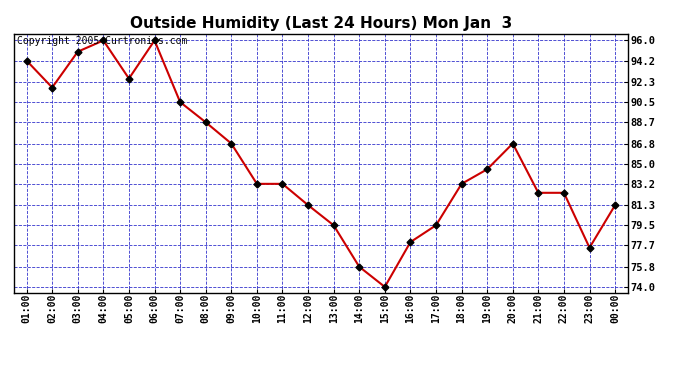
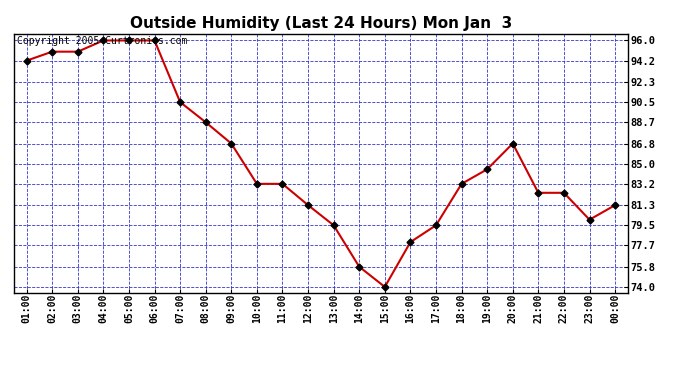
02:00: 91.8 -> 95.0
05:00: 92.6 -> 96.0
23:00: 77.5 -> 80.0
